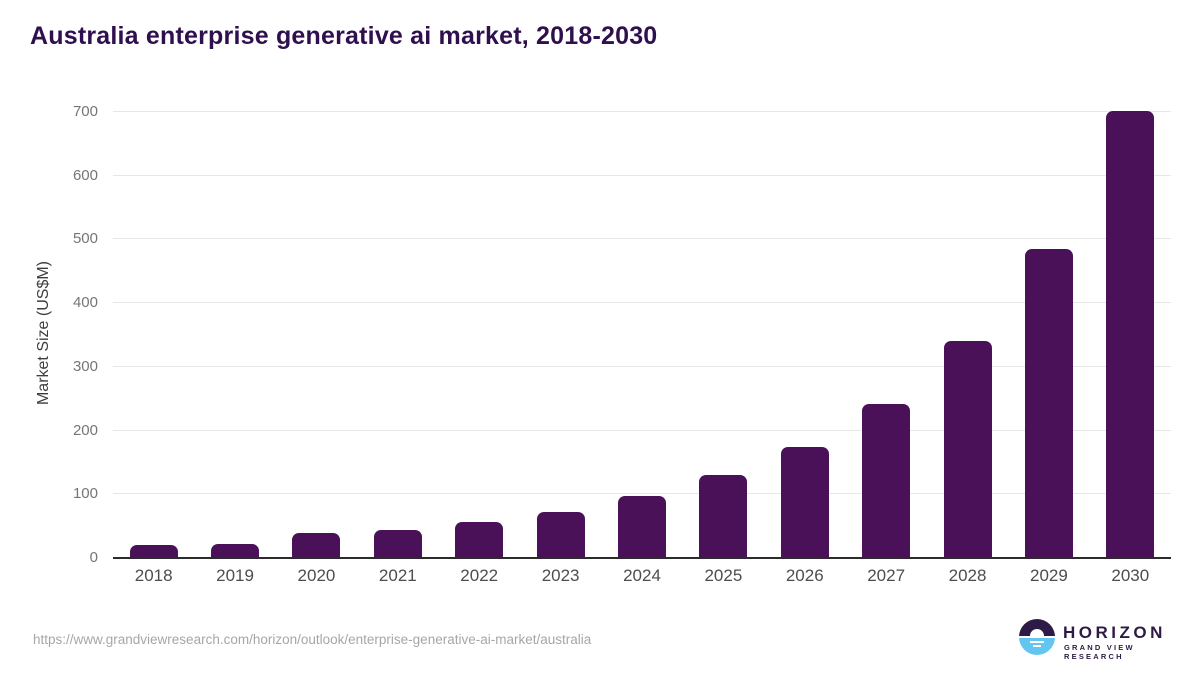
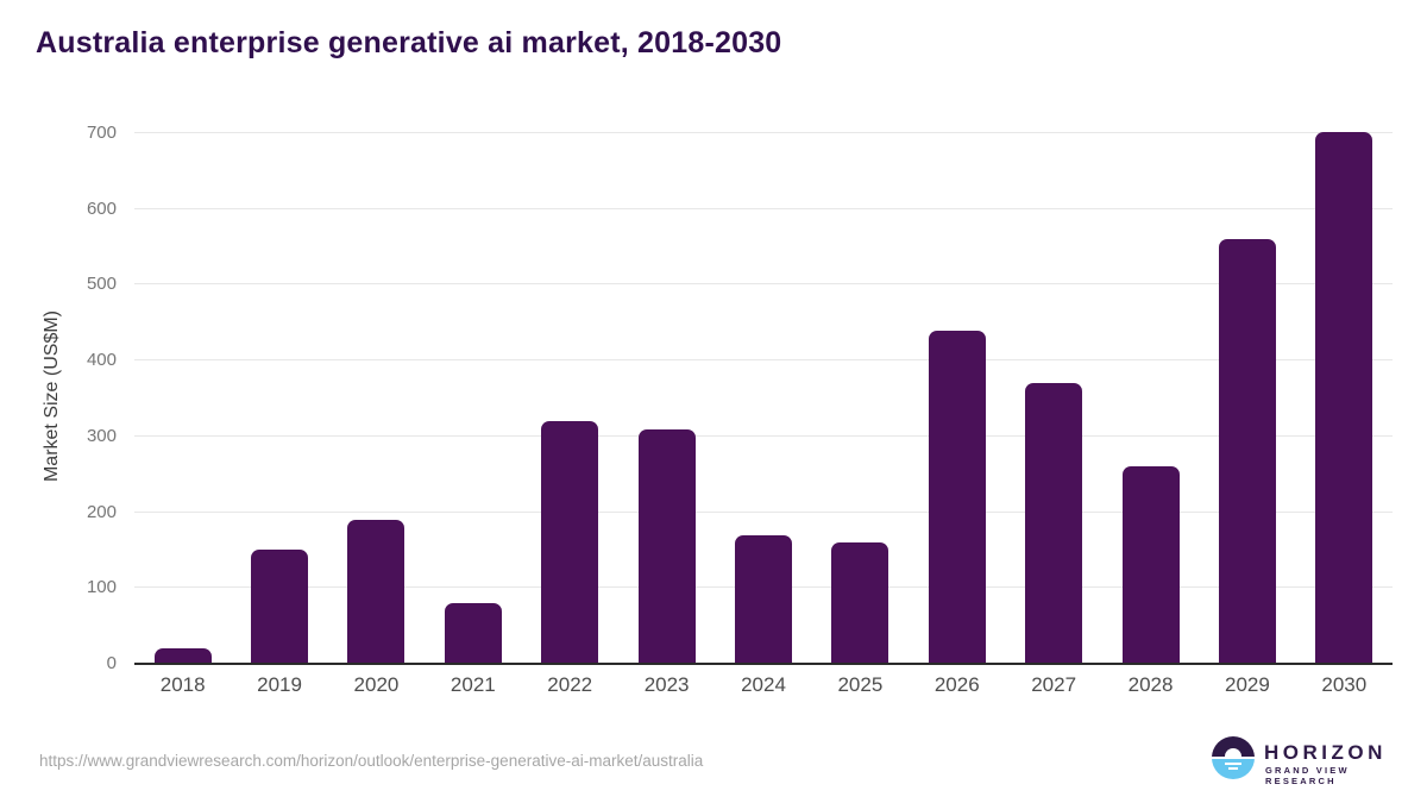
2019: 20 -> 150
2020: 40 -> 190
2021: 40 -> 80
2022: 60 -> 320
2023: 70 -> 310
2024: 100 -> 170
2025: 130 -> 160
2026: 180 -> 440
2027: 240 -> 370
2028: 340 -> 260
2029: 480 -> 560
